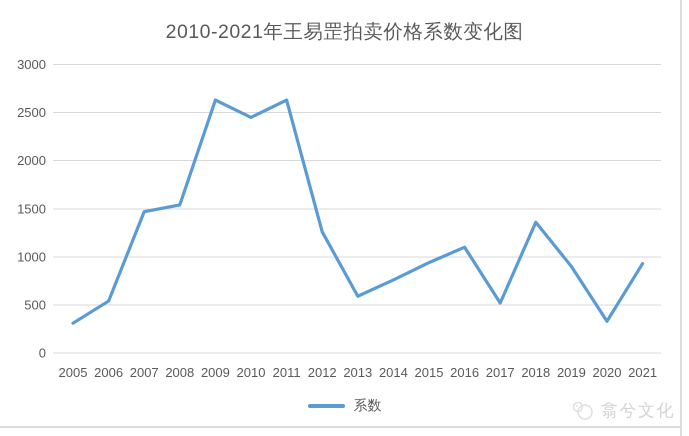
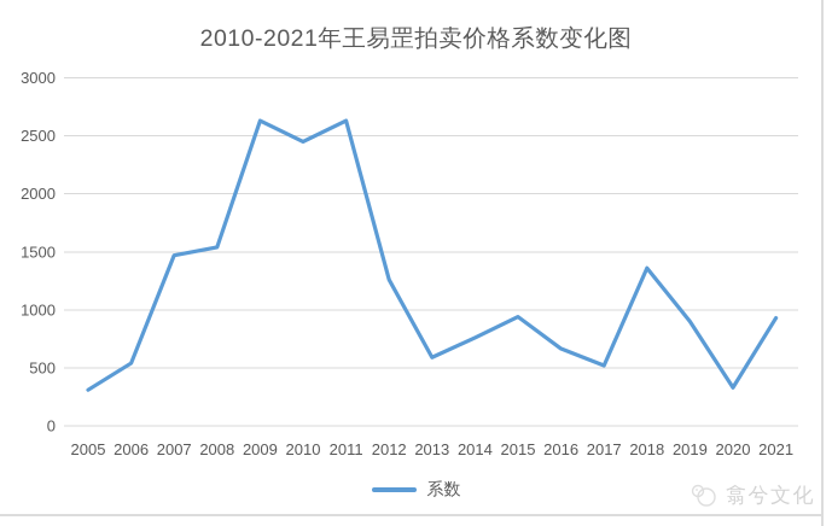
2016: 1100 -> 700
